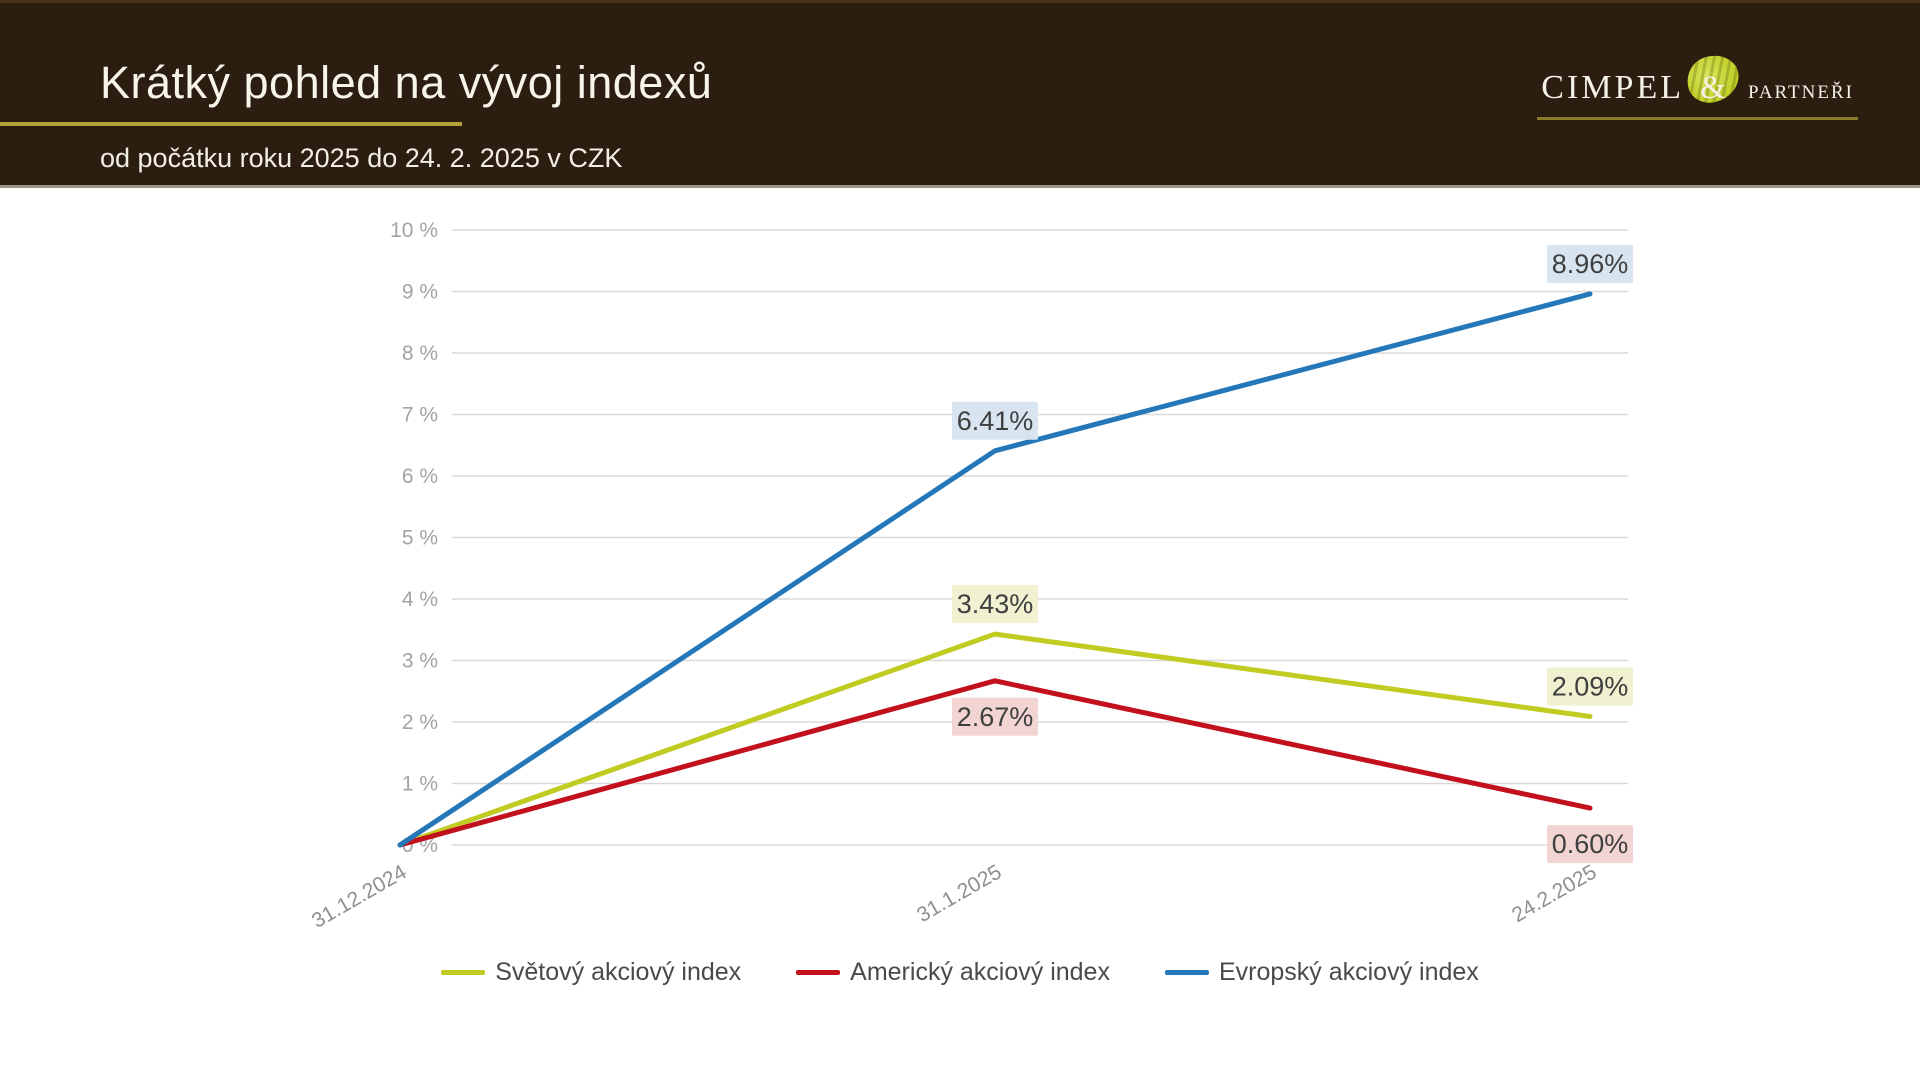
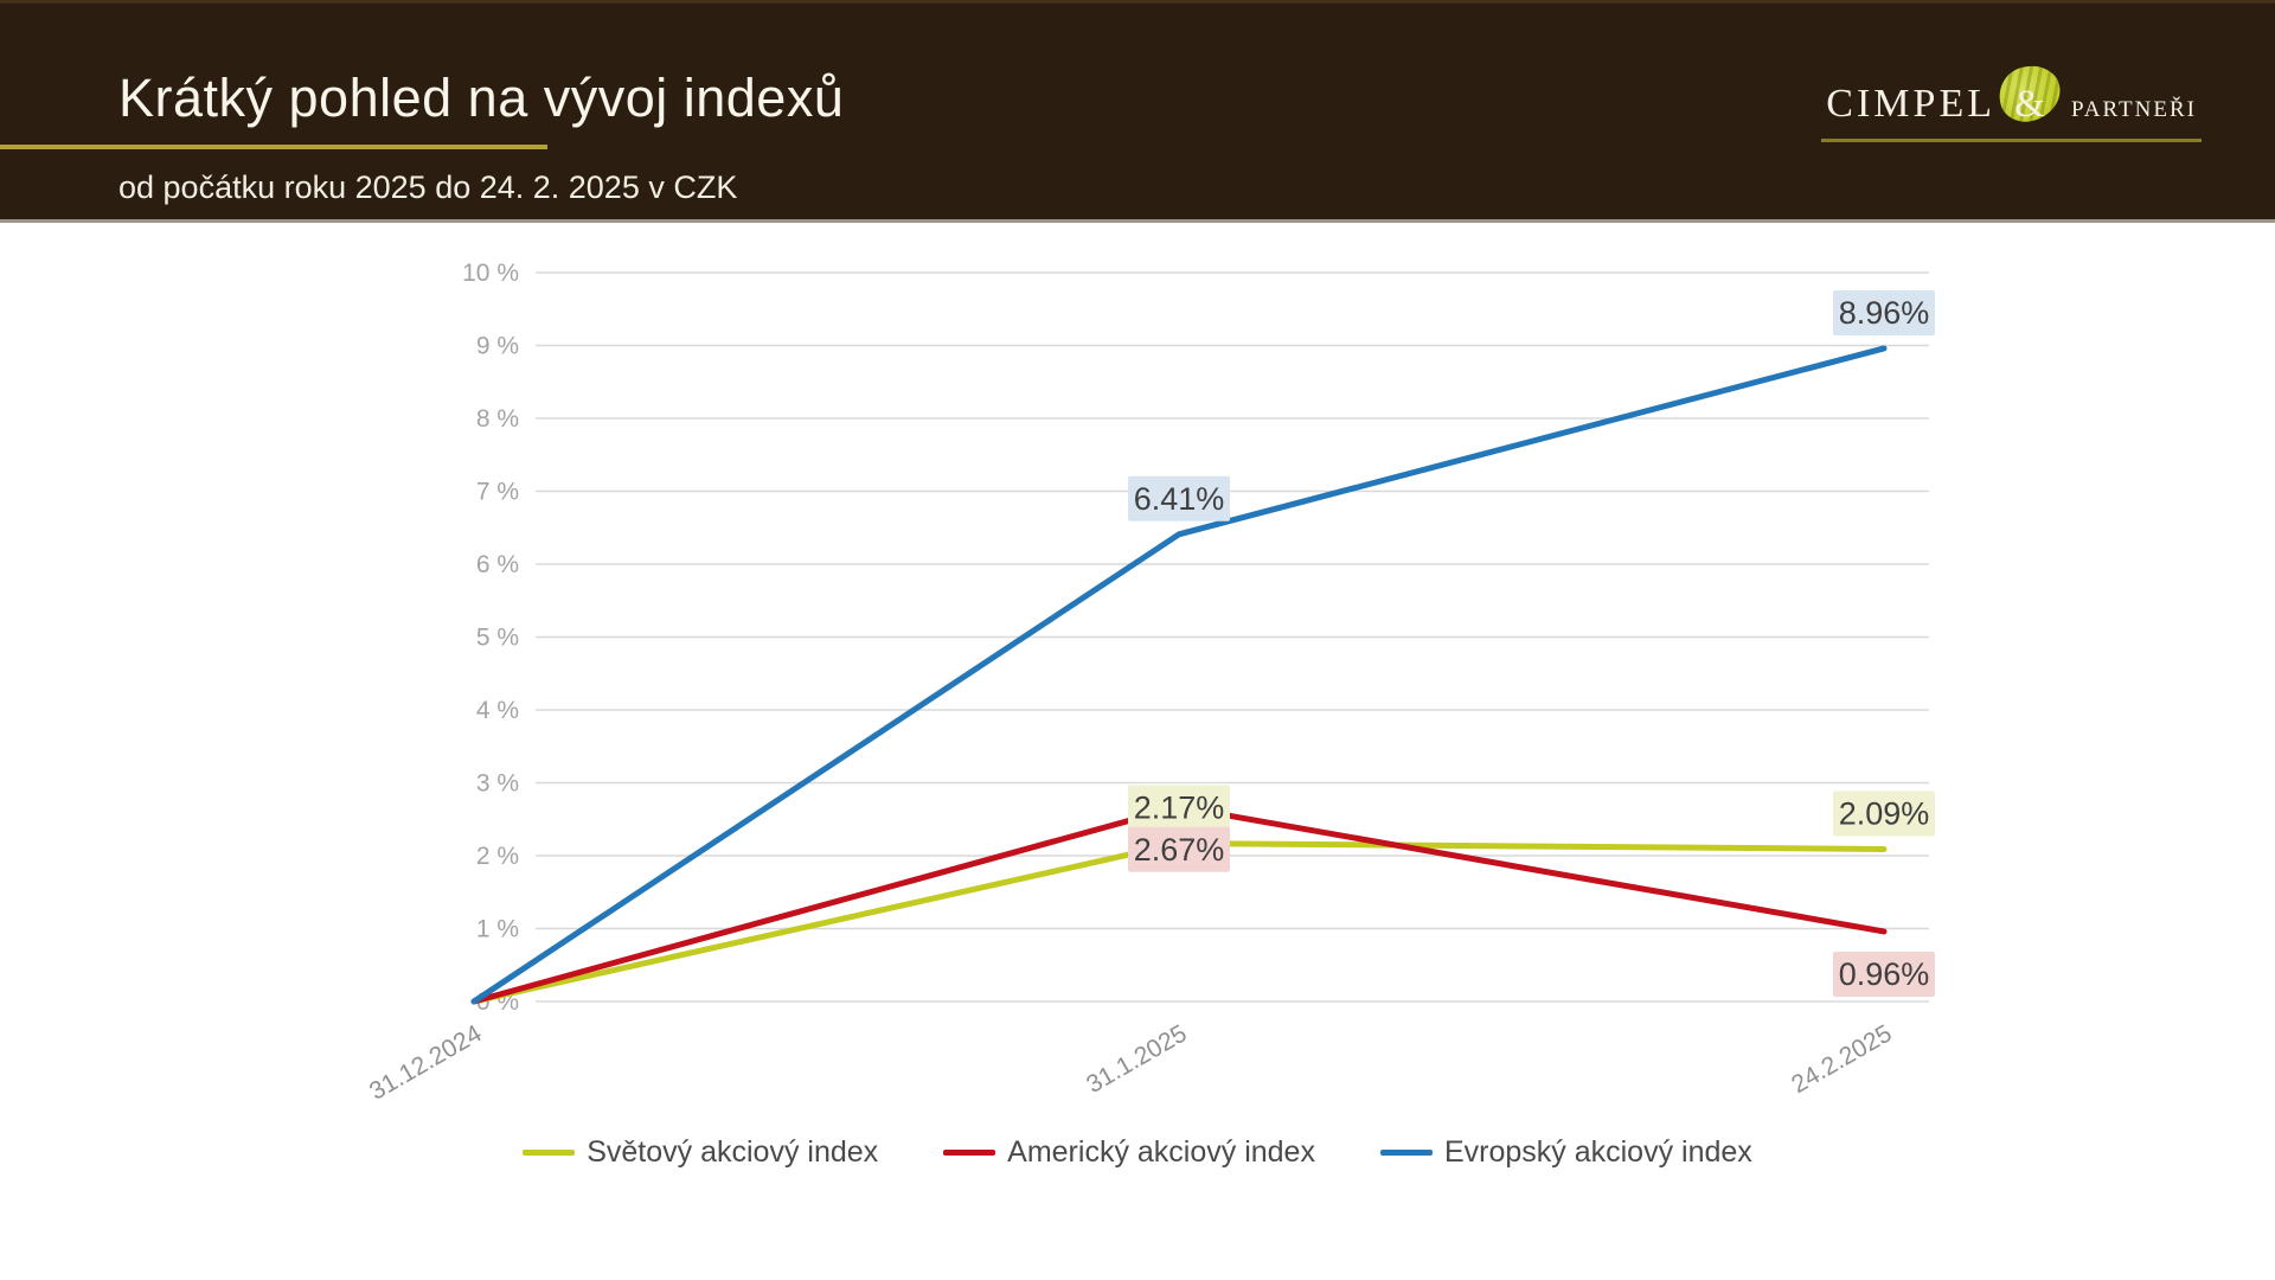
Světový akciový index/31.1.2025: 3.43% -> 2.17%
Americký akciový index/24.2.2025: 0.60% -> 0.96%
